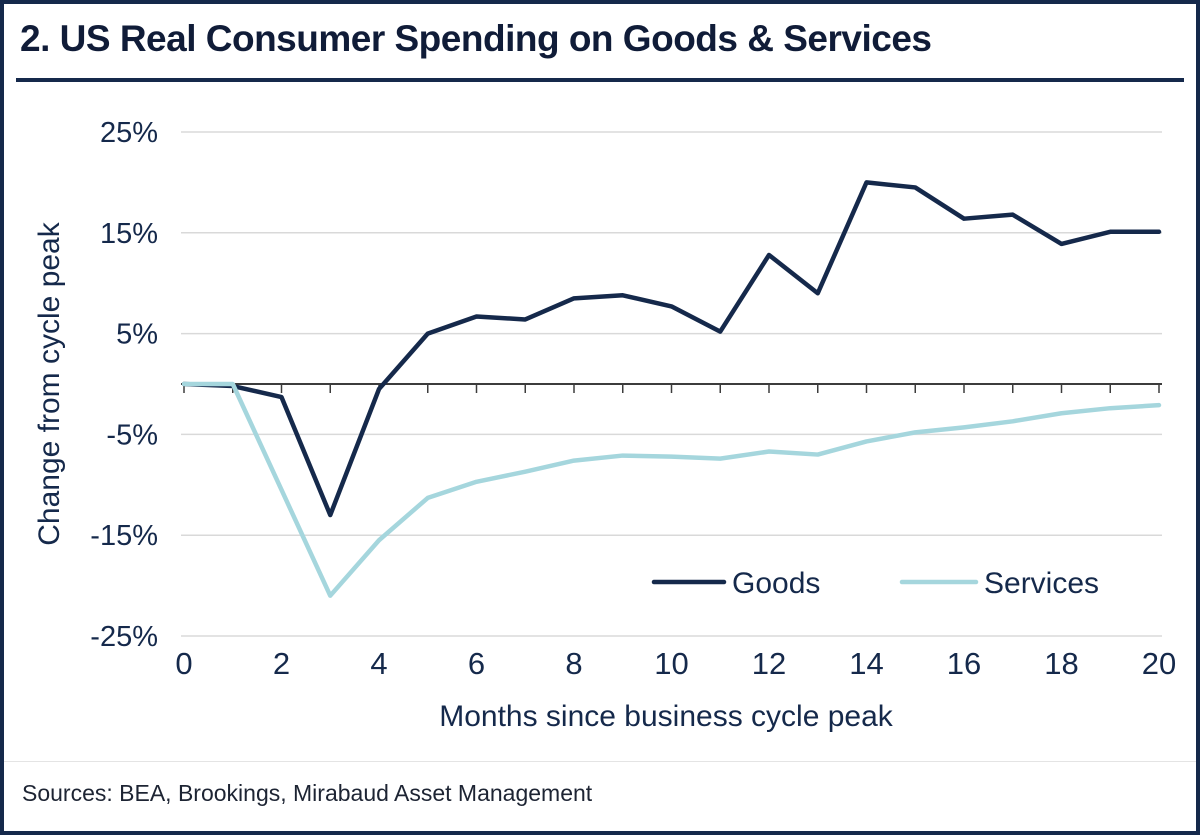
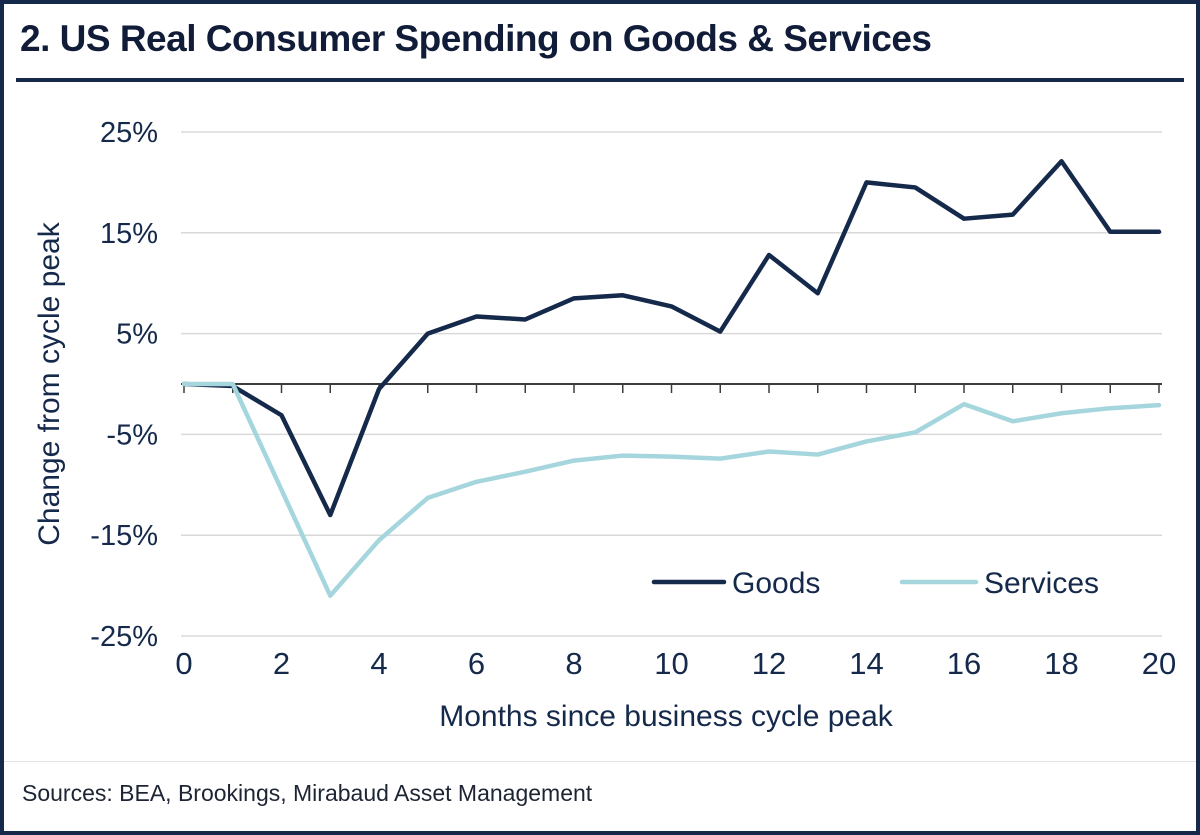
Goods/2: -1.3% -> -3.1%
Services/16: -4.3% -> -2.0%
Goods/18: 13.9% -> 22.1%
